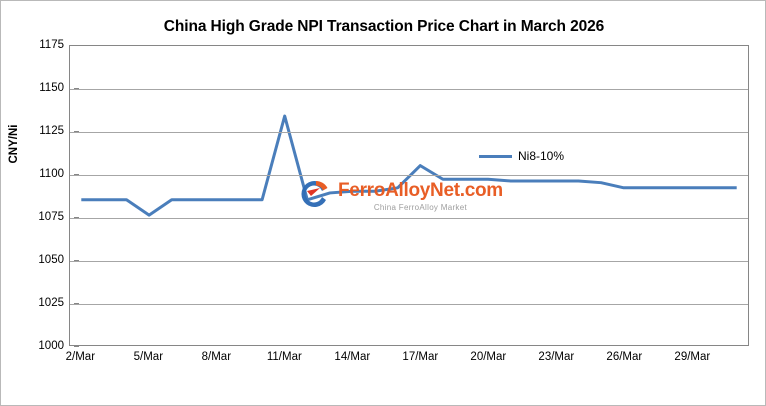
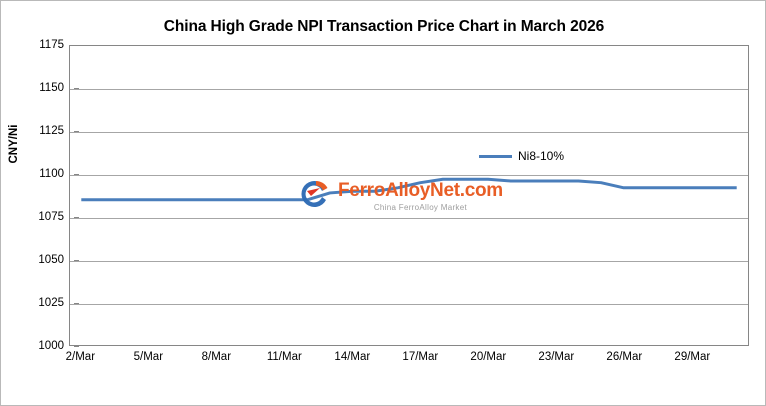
5/Mar: 1076 -> 1085
11/Mar: 1134 -> 1085
17/Mar: 1105 -> 1095
